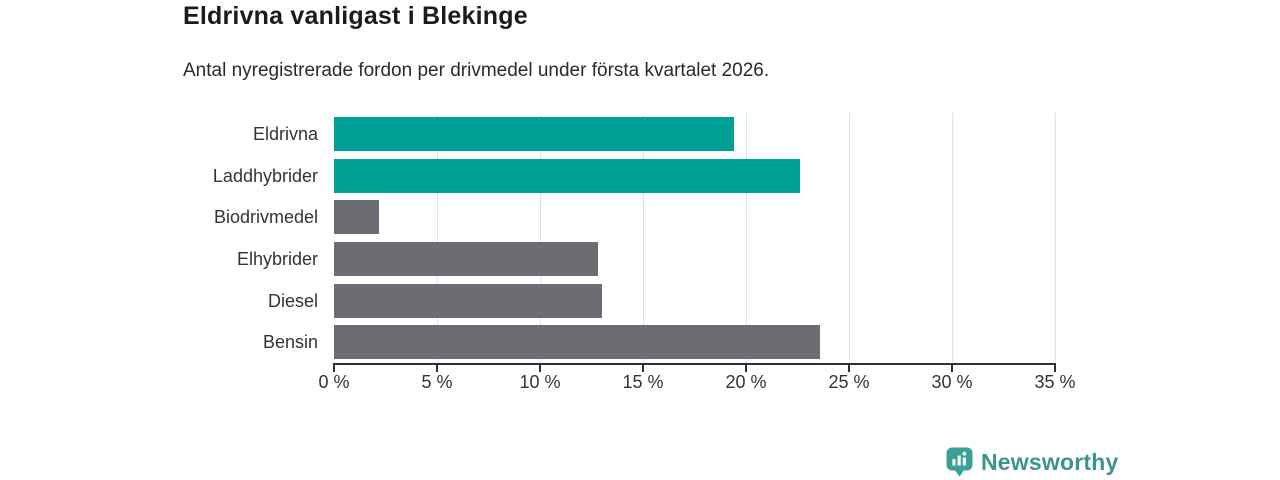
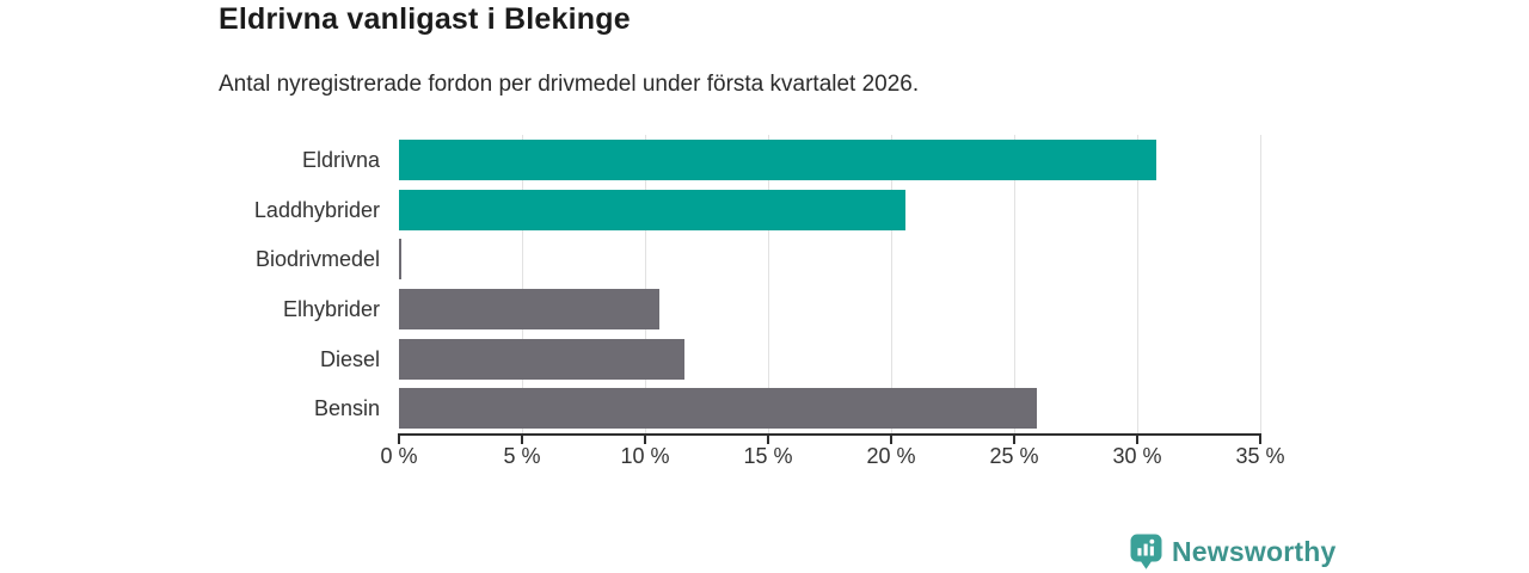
Eldrivna: 19.4% -> 30.8%
Laddhybrider: 22.6% -> 20.6%
Biodrivmedel: 2.2% -> 0.1%
Elhybrider: 12.8% -> 10.6%
Diesel: 13.0% -> 11.6%
Bensin: 23.6% -> 25.9%
